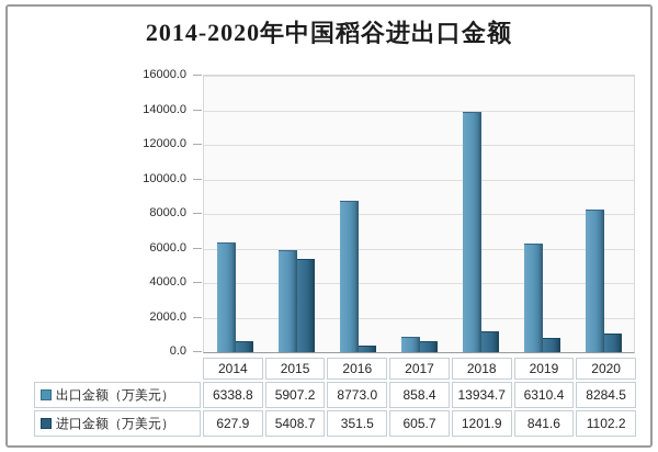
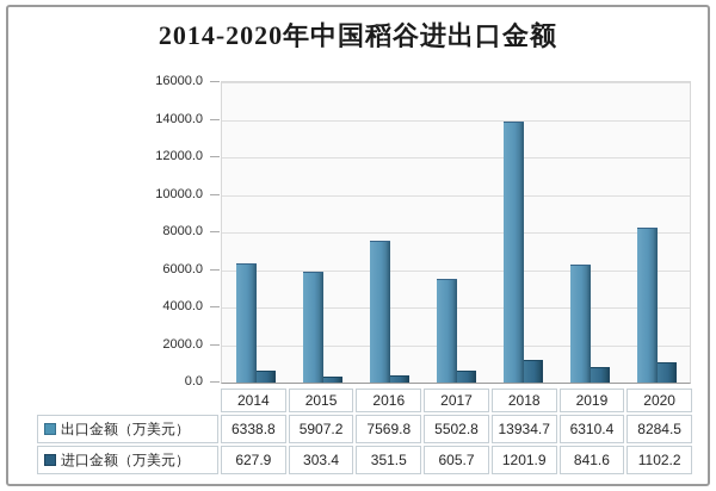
进口金额（万美元）/2015: 5408.7 -> 303.4
出口金额（万美元）/2016: 8773.0 -> 7569.8
出口金额（万美元）/2017: 858.4 -> 5502.8
